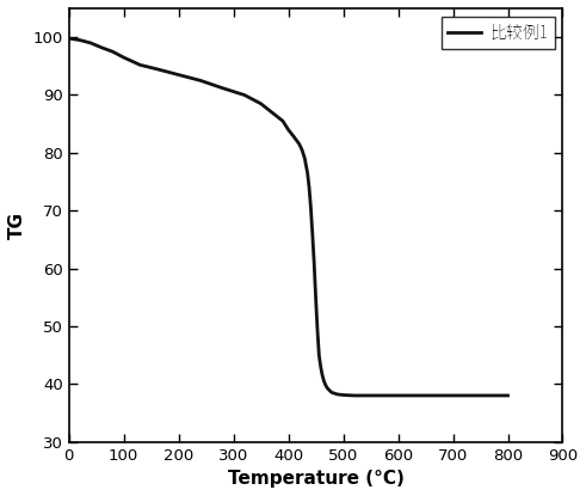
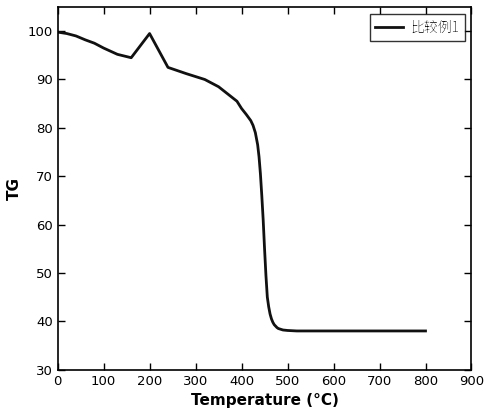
200: 93.5 -> 99.5
